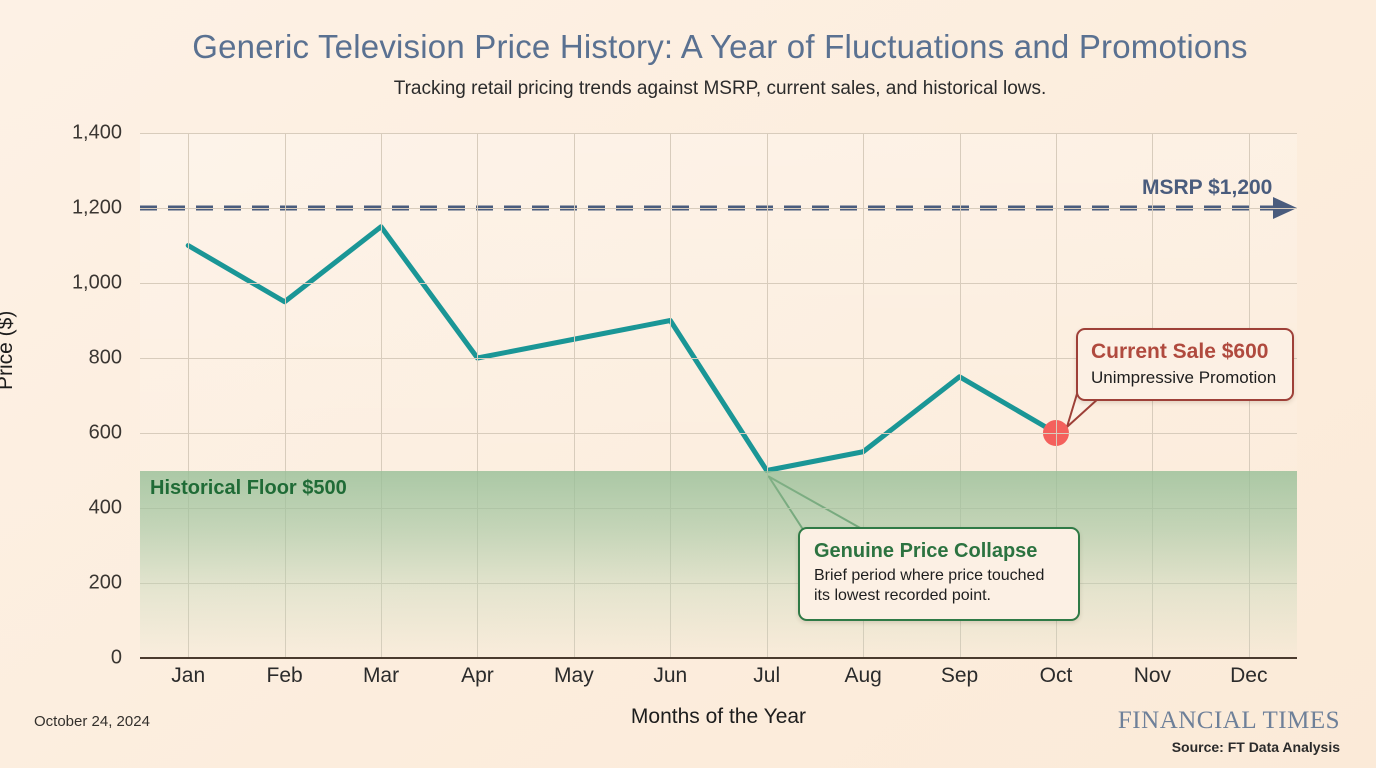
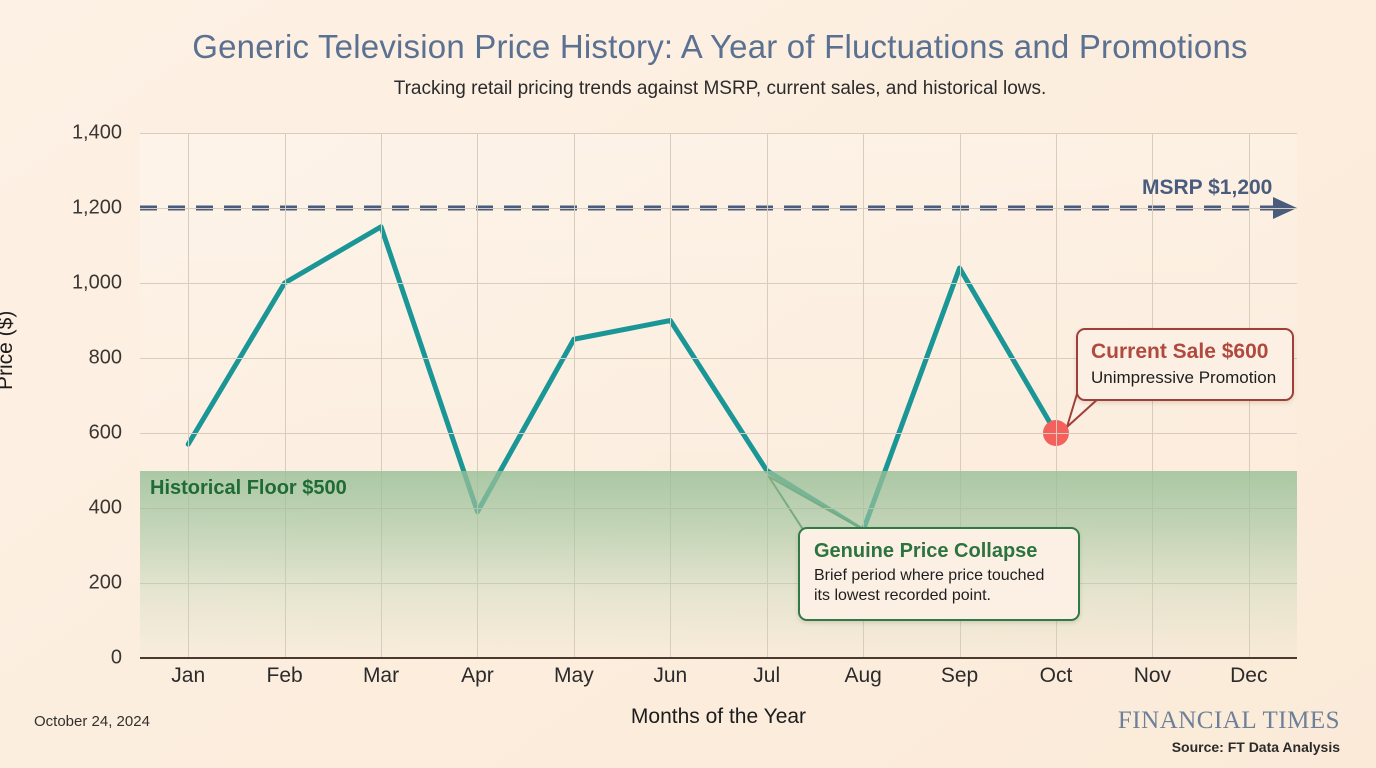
Jan: 1100 -> 570
Feb: 950 -> 1000
Apr: 800 -> 390
Aug: 550 -> 340
Sep: 750 -> 1040
